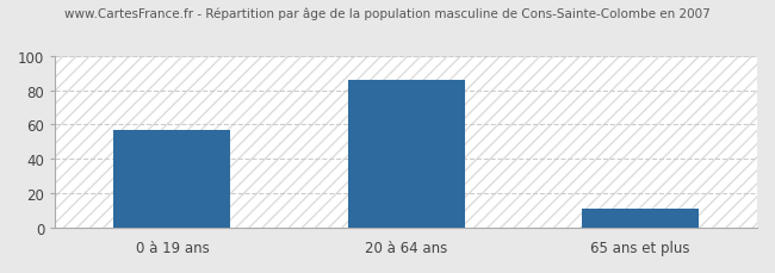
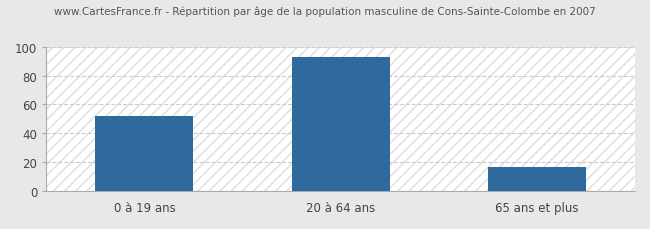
0 à 19 ans: 57 -> 52
20 à 64 ans: 86 -> 93
65 ans et plus: 11 -> 17
